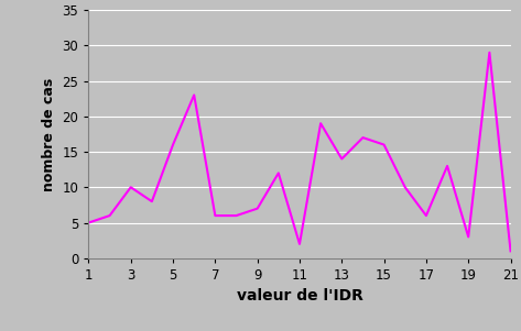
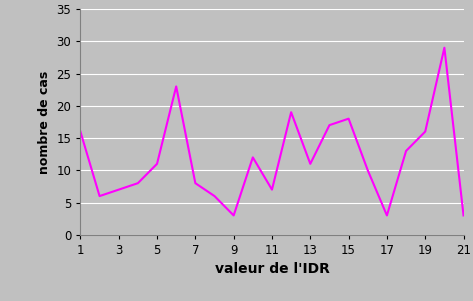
1: 5 -> 16
3: 10 -> 7
5: 16 -> 11
7: 6 -> 8
9: 7 -> 3
11: 2 -> 7
13: 14 -> 11
15: 16 -> 18
17: 6 -> 3
19: 3 -> 16
21: 1 -> 3
